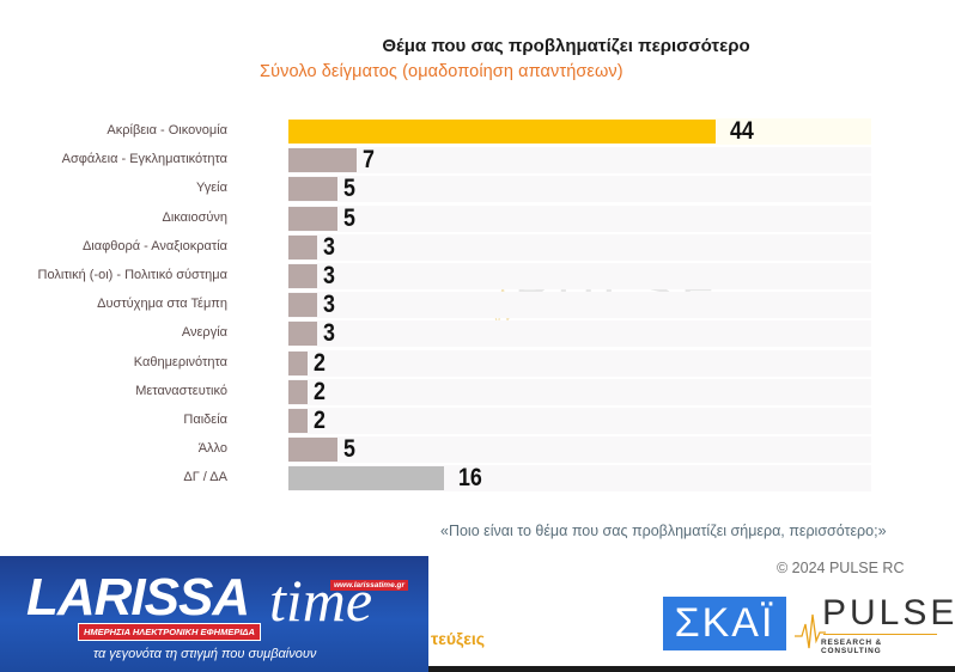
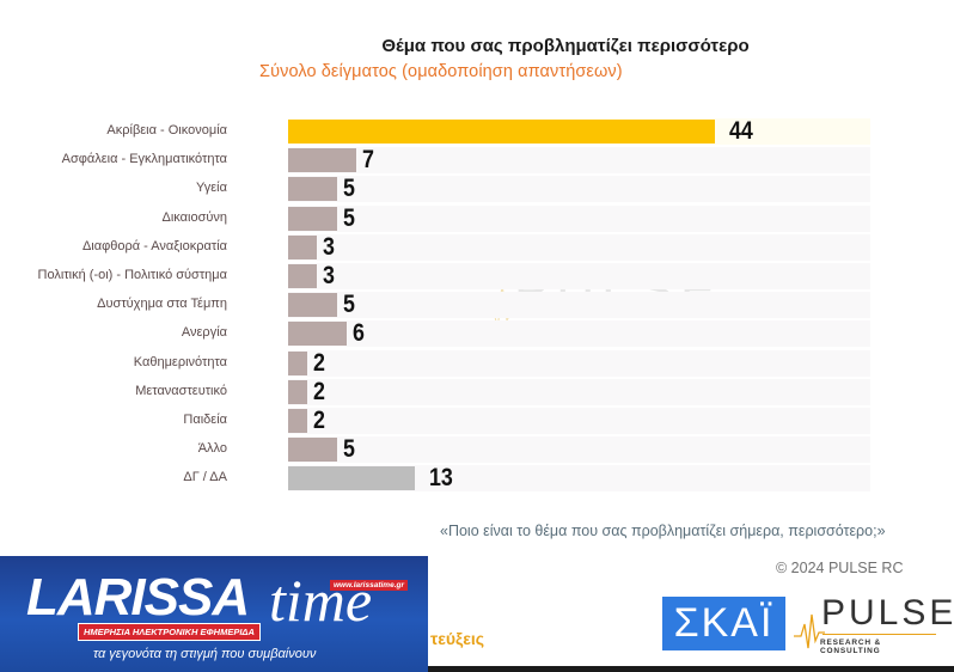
Δυστύχημα στα Τέμπη: 3 -> 5
Ανεργία: 3 -> 6
ΔΓ / ΔΑ: 16 -> 13
